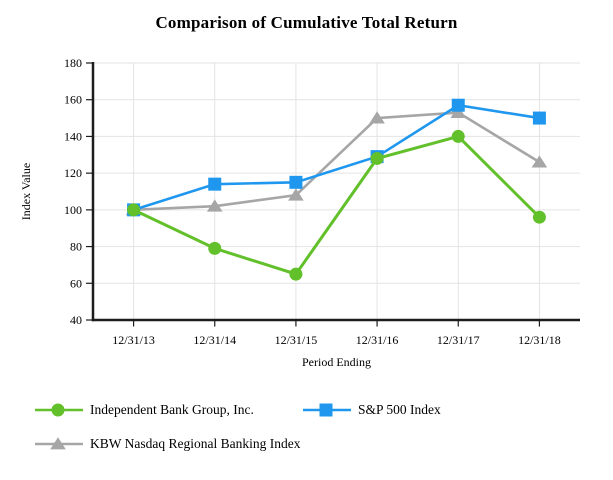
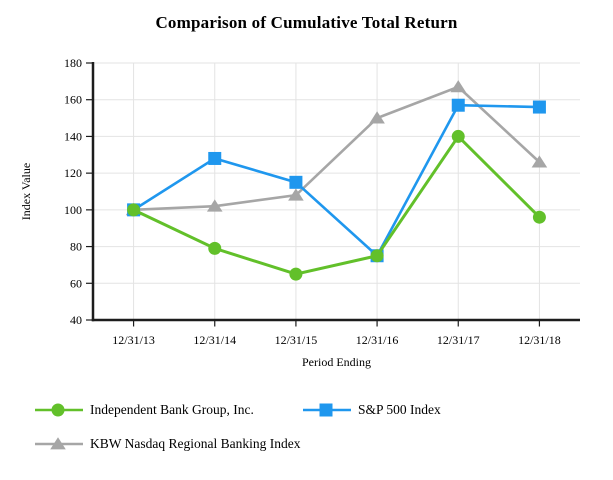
S&P 500 Index/12/31/14: 114 -> 128
Independent Bank Group, Inc./12/31/16: 128 -> 75
S&P 500 Index/12/31/16: 129 -> 75
KBW Nasdaq Regional Banking Index/12/31/17: 153 -> 167
S&P 500 Index/12/31/18: 150 -> 156
